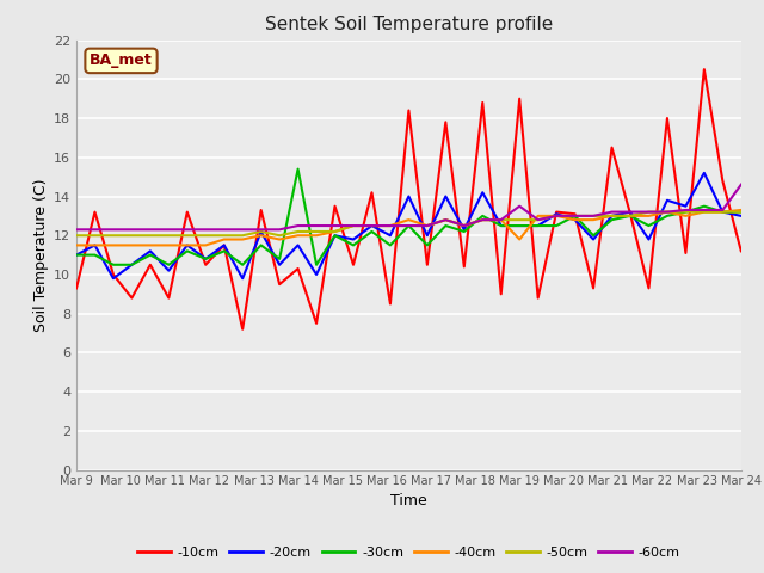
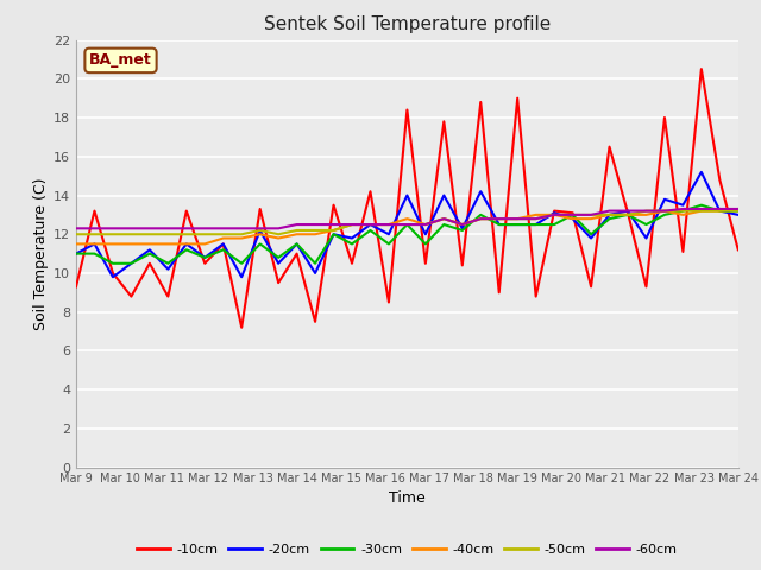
-10cm/Mar 14: 10.3 -> 11.0
-30cm/Mar 14: 15.4 -> 11.5
-40cm/Mar 19: 11.8 -> 12.8
-60cm/Mar 19: 13.5 -> 12.8
-60cm/Mar 24: 14.6 -> 13.3
